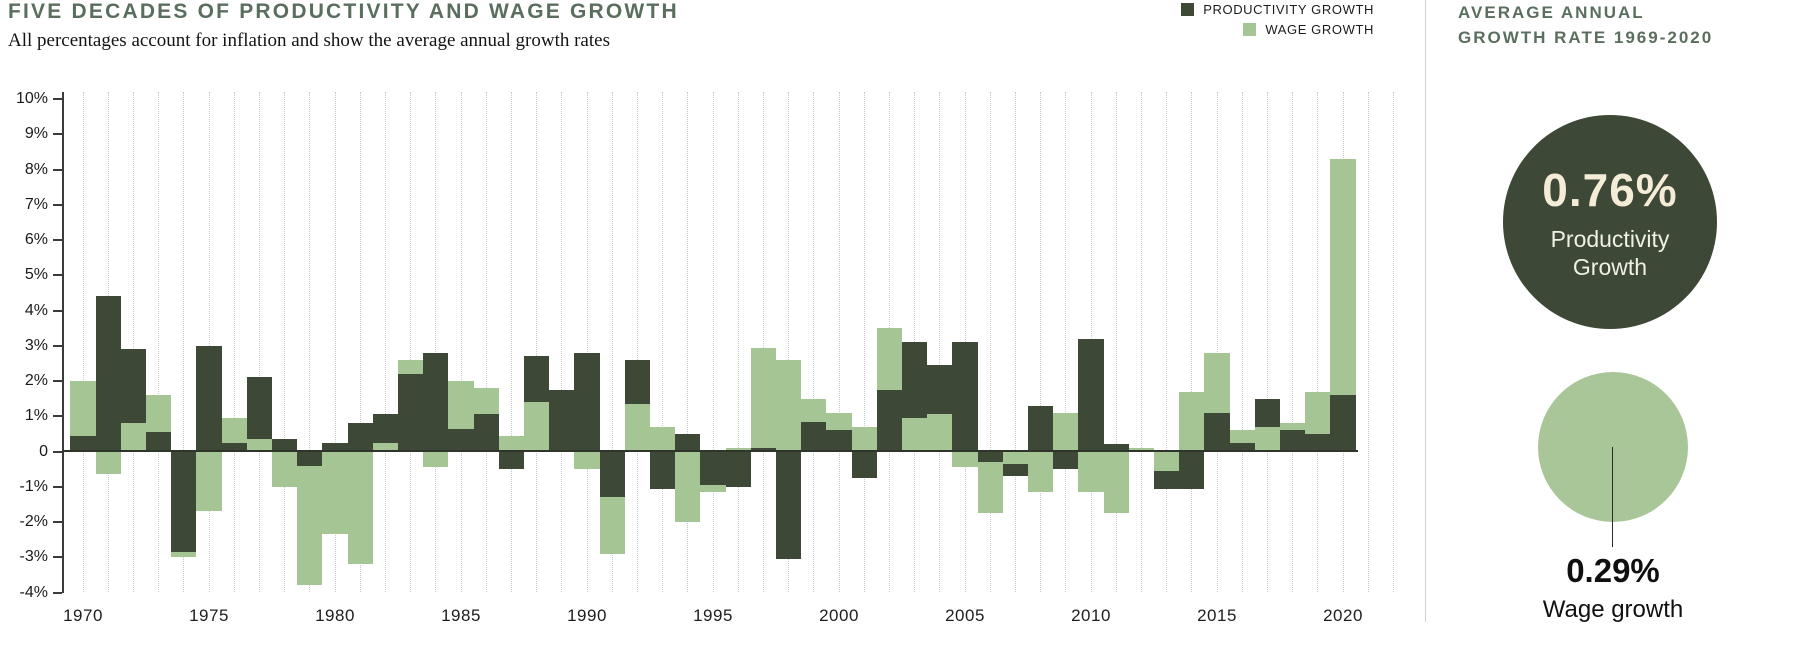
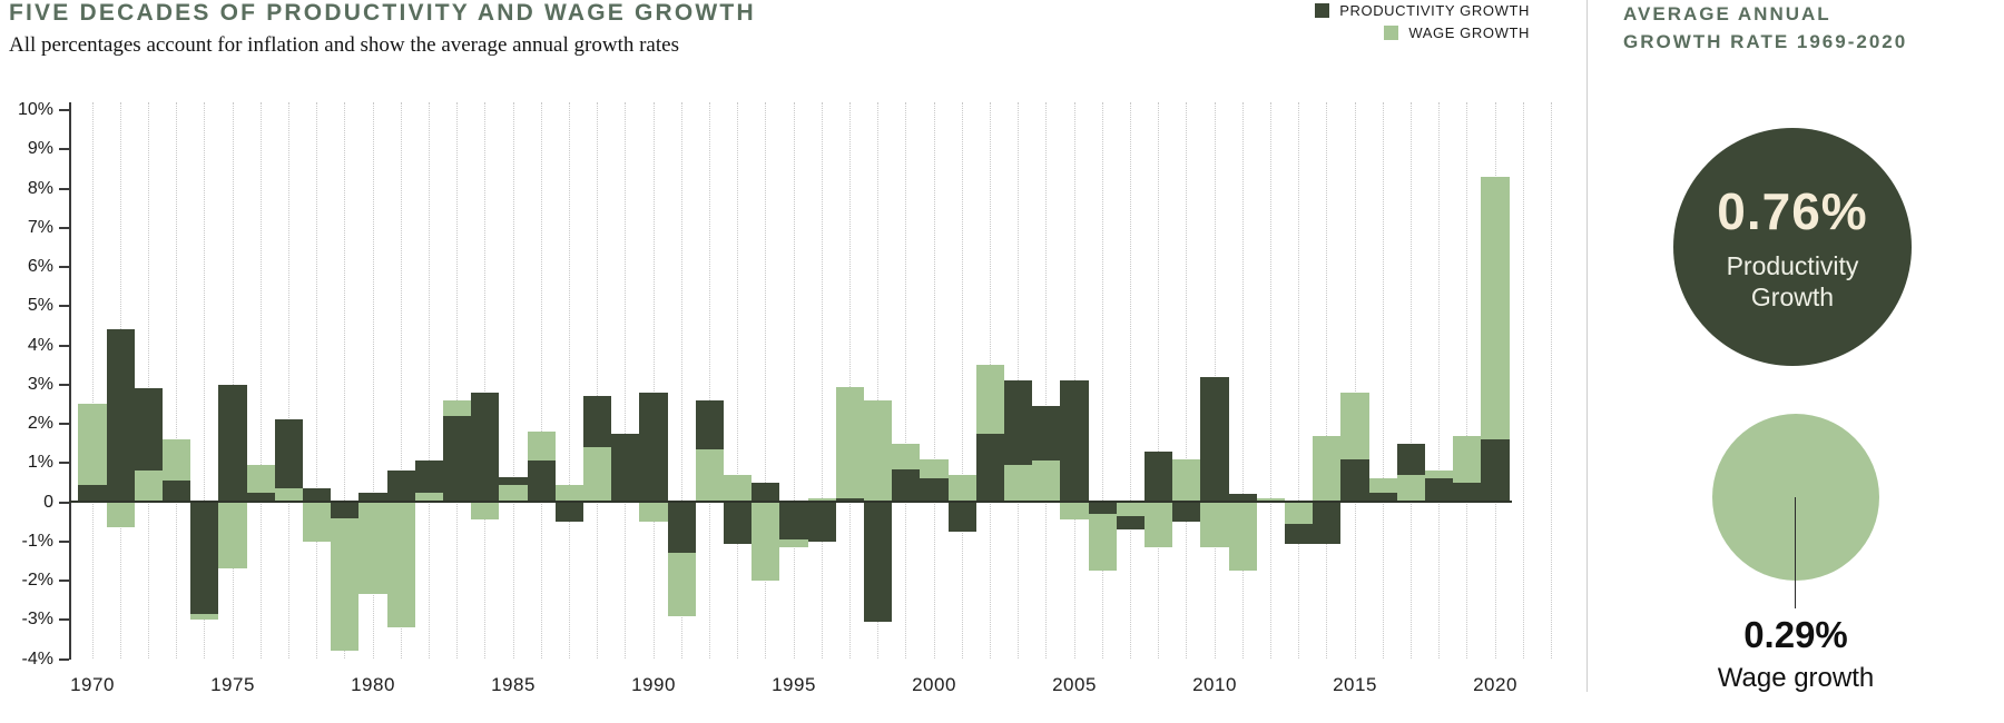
Wage growth/1970: 2.0% -> 2.5%
Wage growth/1985: 2.0% -> 0.5%
